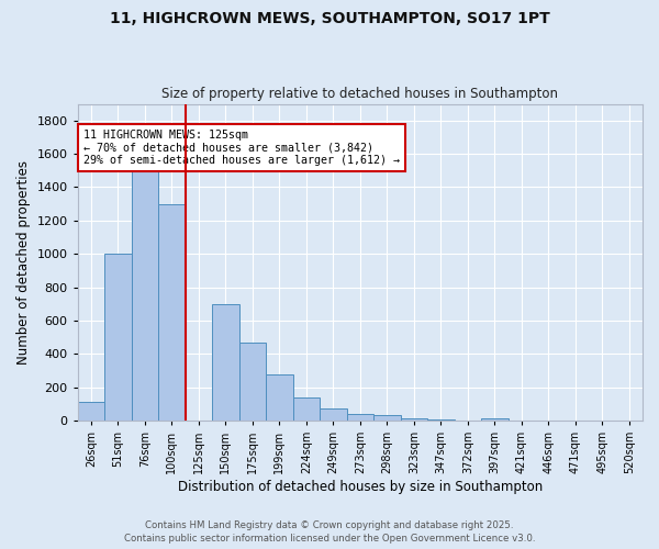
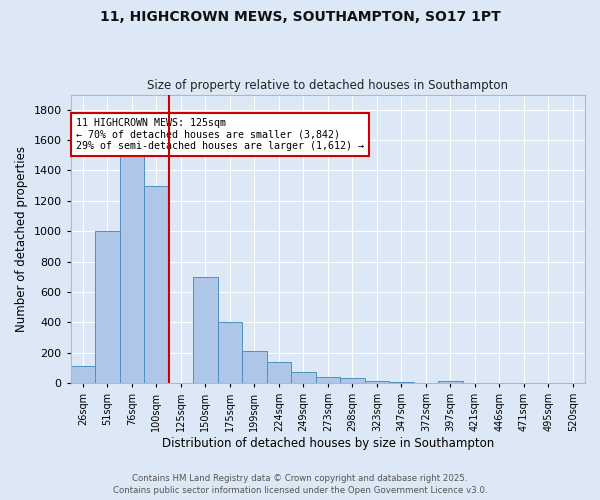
175sqm: 470 -> 400
199sqm: 280 -> 210
